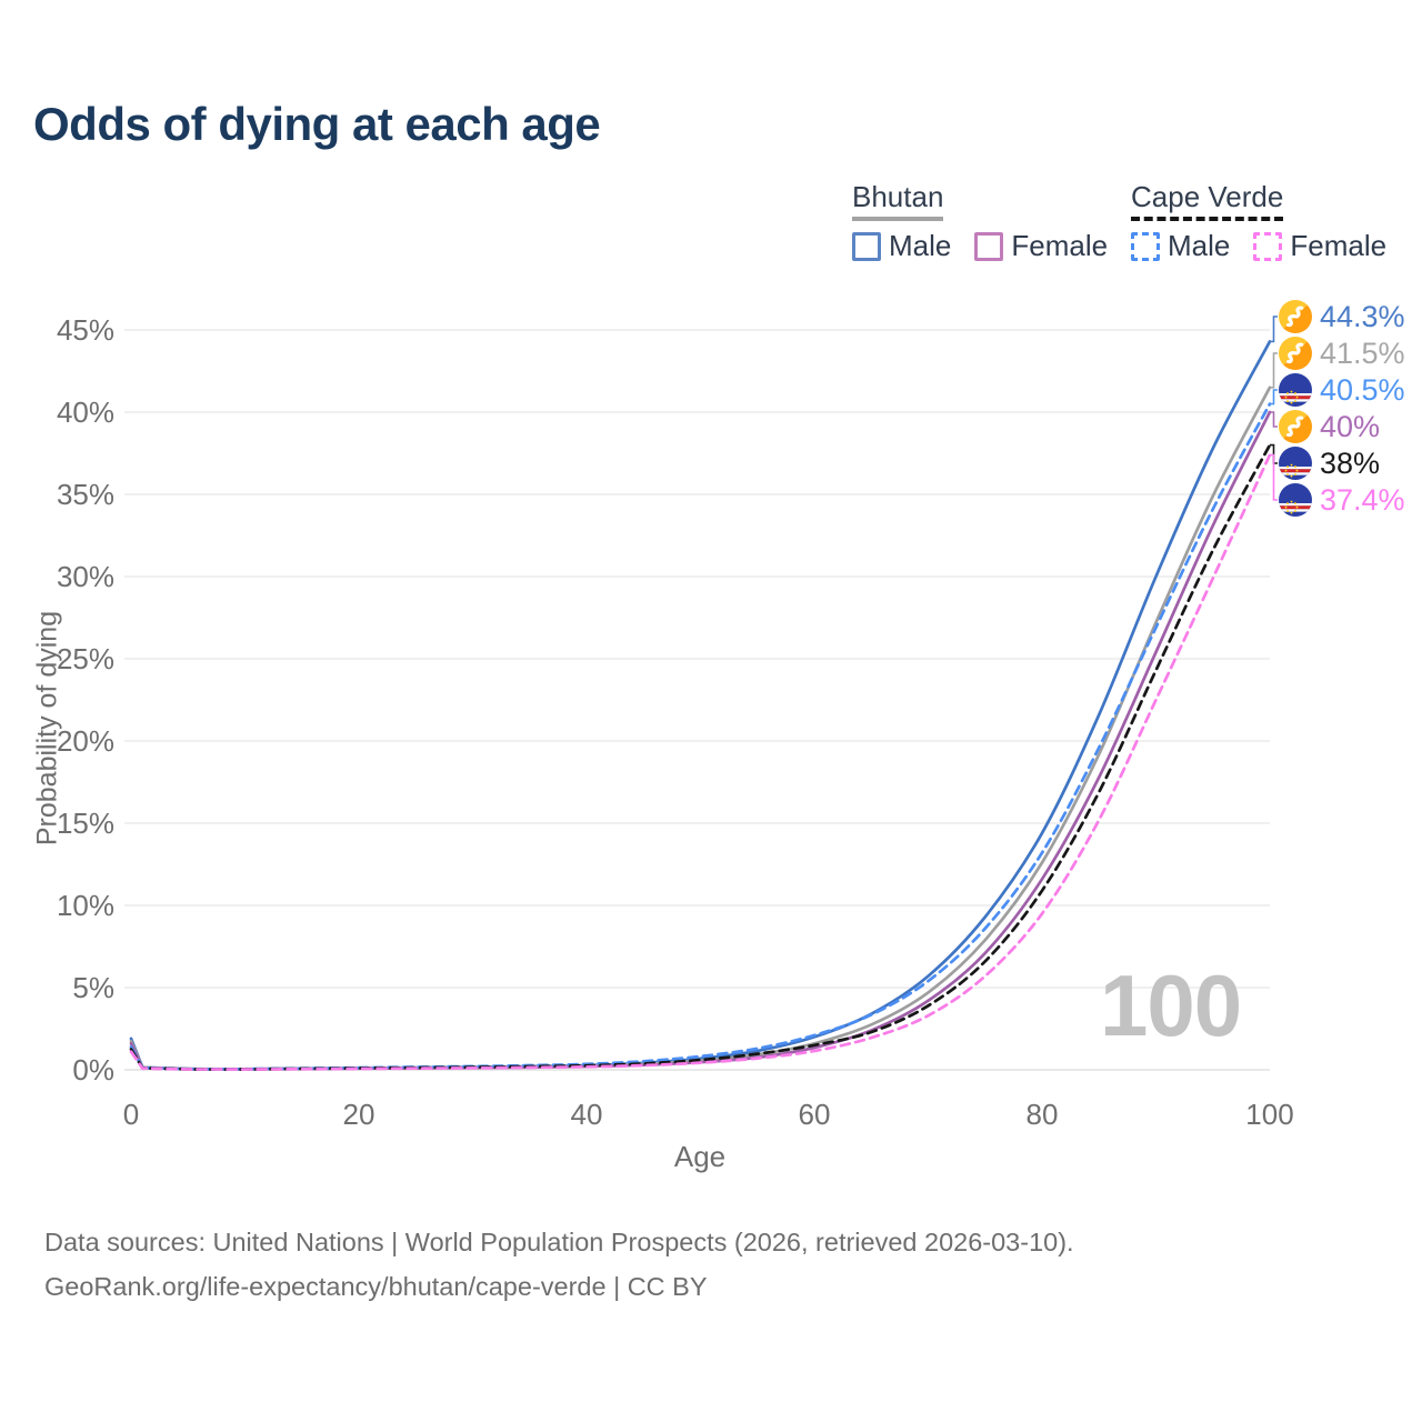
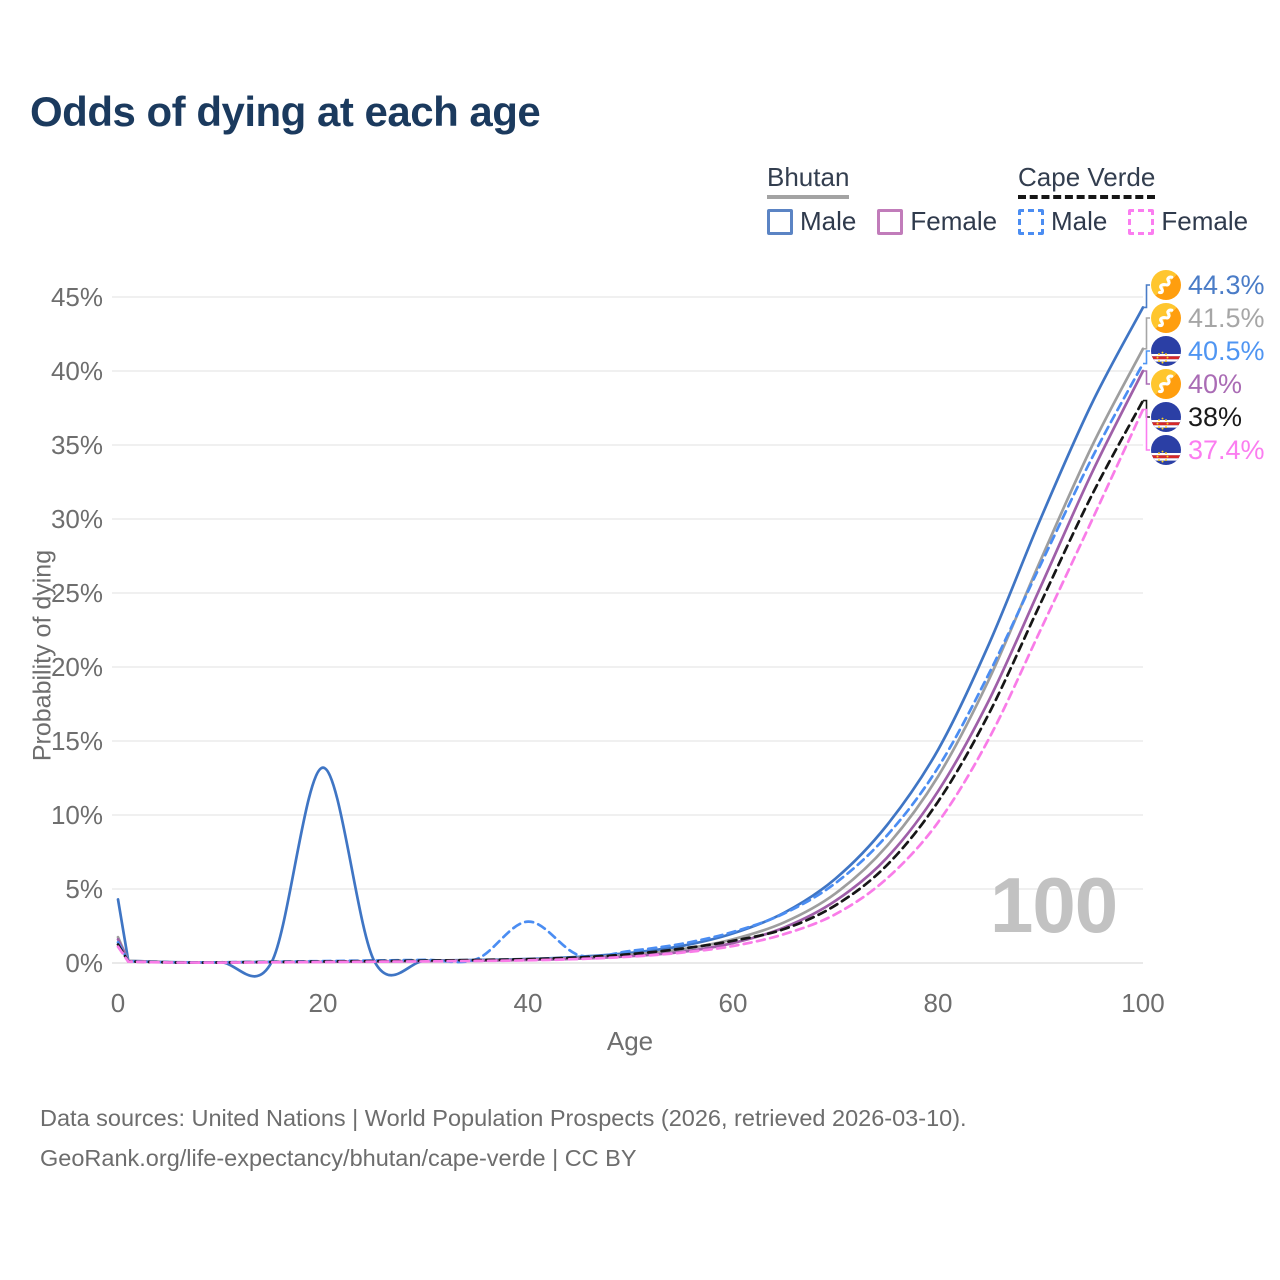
Bhutan Male/0: 1.9% -> 4.3%
Bhutan Male/20: 0.1% -> 13.2%
Cape Verde Male/40: 0.3% -> 2.8%
